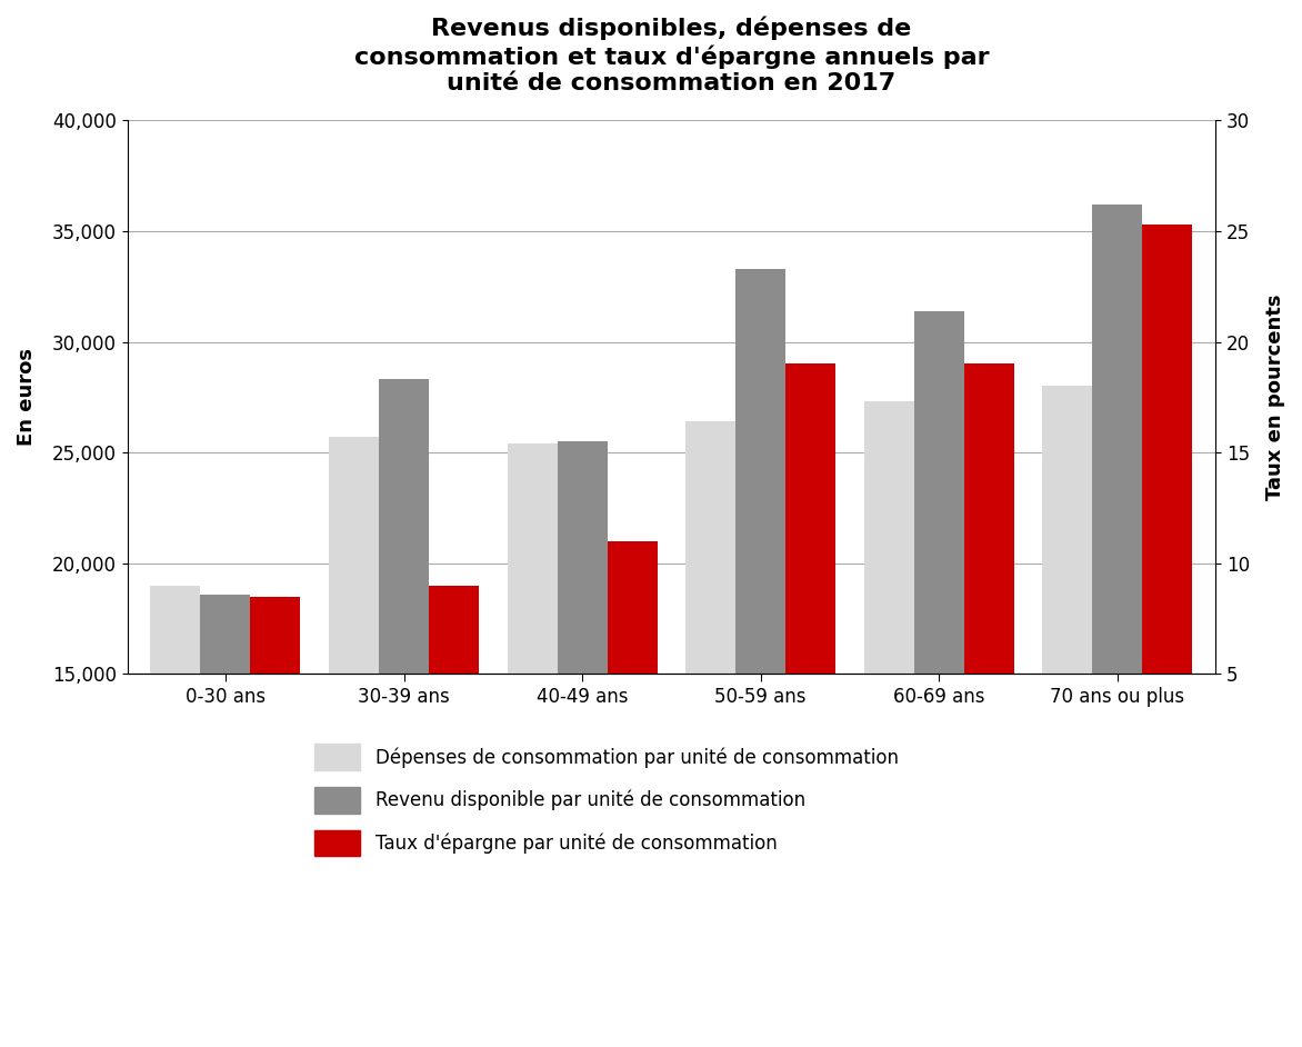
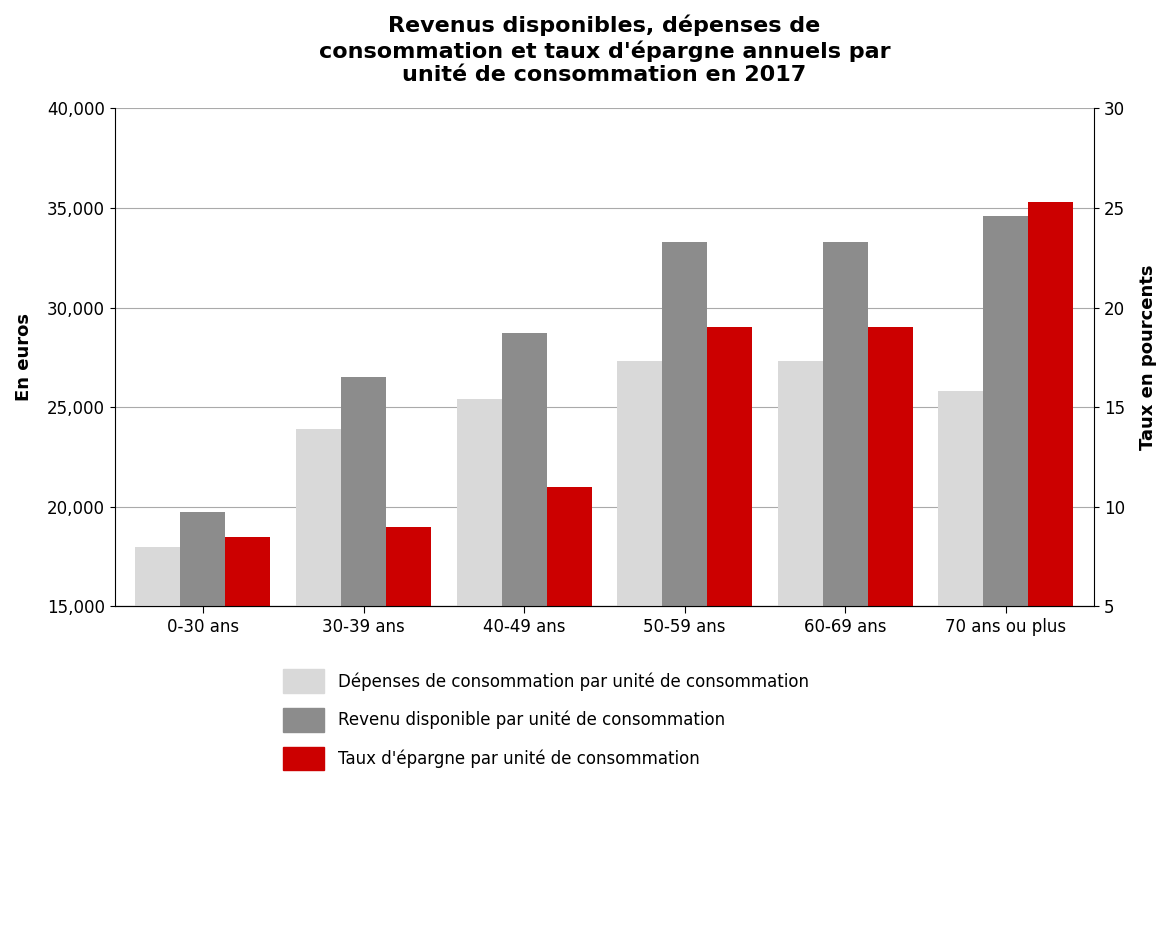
Dépenses de consommation par unité de consommation/0-30 ans: 19,000 -> 18,000
Revenu disponible par unité de consommation/0-30 ans: 18,600 -> 19,800
Dépenses de consommation par unité de consommation/30-39 ans: 25,700 -> 23,900
Revenu disponible par unité de consommation/30-39 ans: 28,300 -> 26,500
Revenu disponible par unité de consommation/40-49 ans: 25,500 -> 28,700
Dépenses de consommation par unité de consommation/50-59 ans: 26,400 -> 27,300
Revenu disponible par unité de consommation/60-69 ans: 31,400 -> 33,300
Dépenses de consommation par unité de consommation/70 ans ou plus: 28,000 -> 25,800
Revenu disponible par unité de consommation/70 ans ou plus: 36,200 -> 34,600
